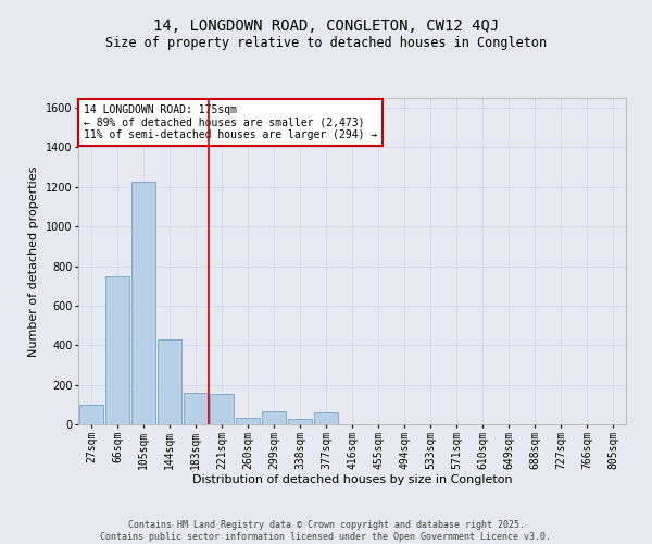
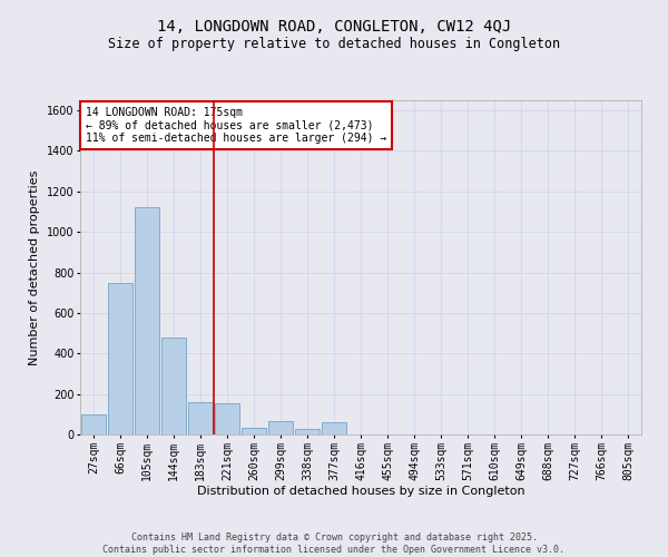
105sqm: 1220 -> 1120
144sqm: 430 -> 480
